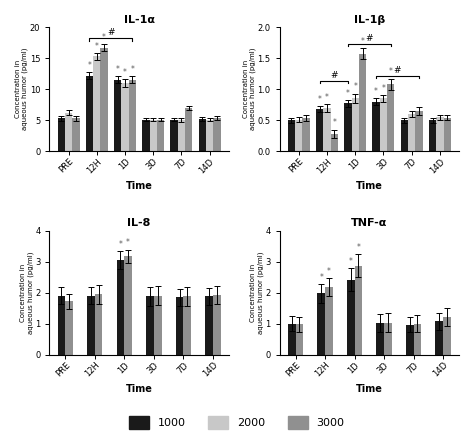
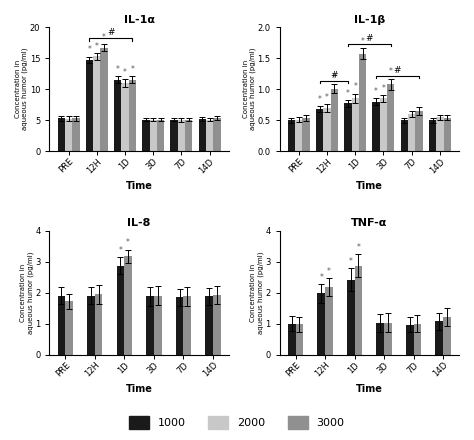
IL-1α/2000/PRE: 6.2 -> 5.2
IL-1α/1000/12H: 12.2 -> 14.7
IL-1α/3000/7D: 7.0 -> 5.1
IL-1β/3000/12H: 0.28 -> 1.01
IL-8/1000/1D: 3.05 -> 2.87
